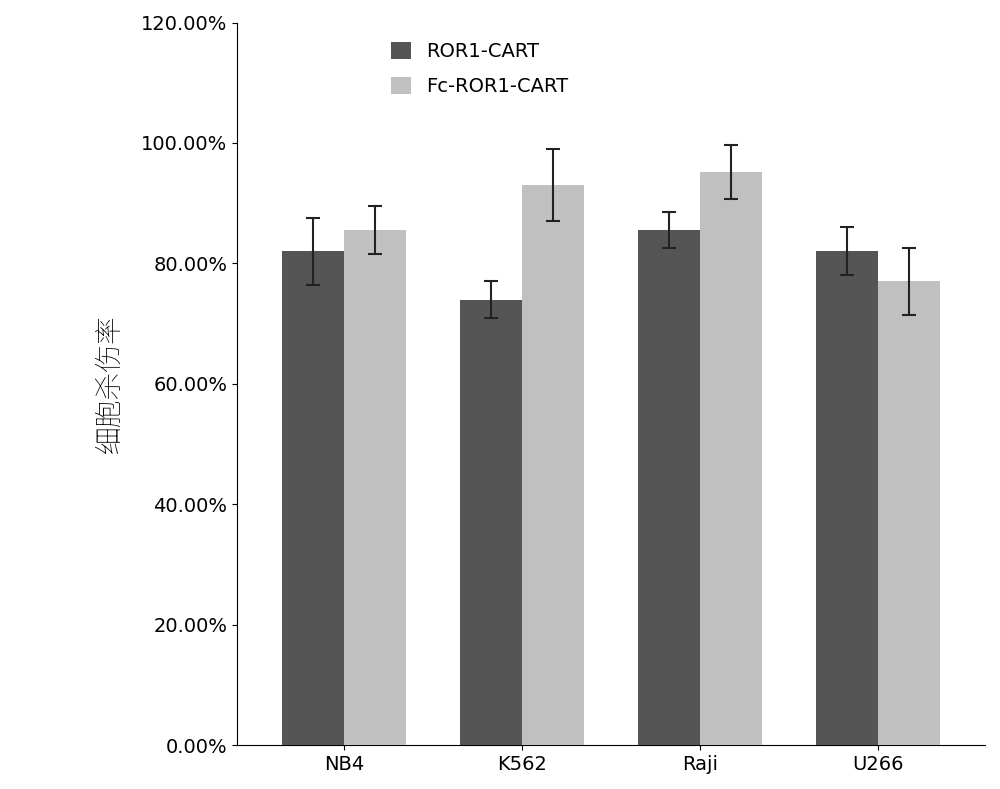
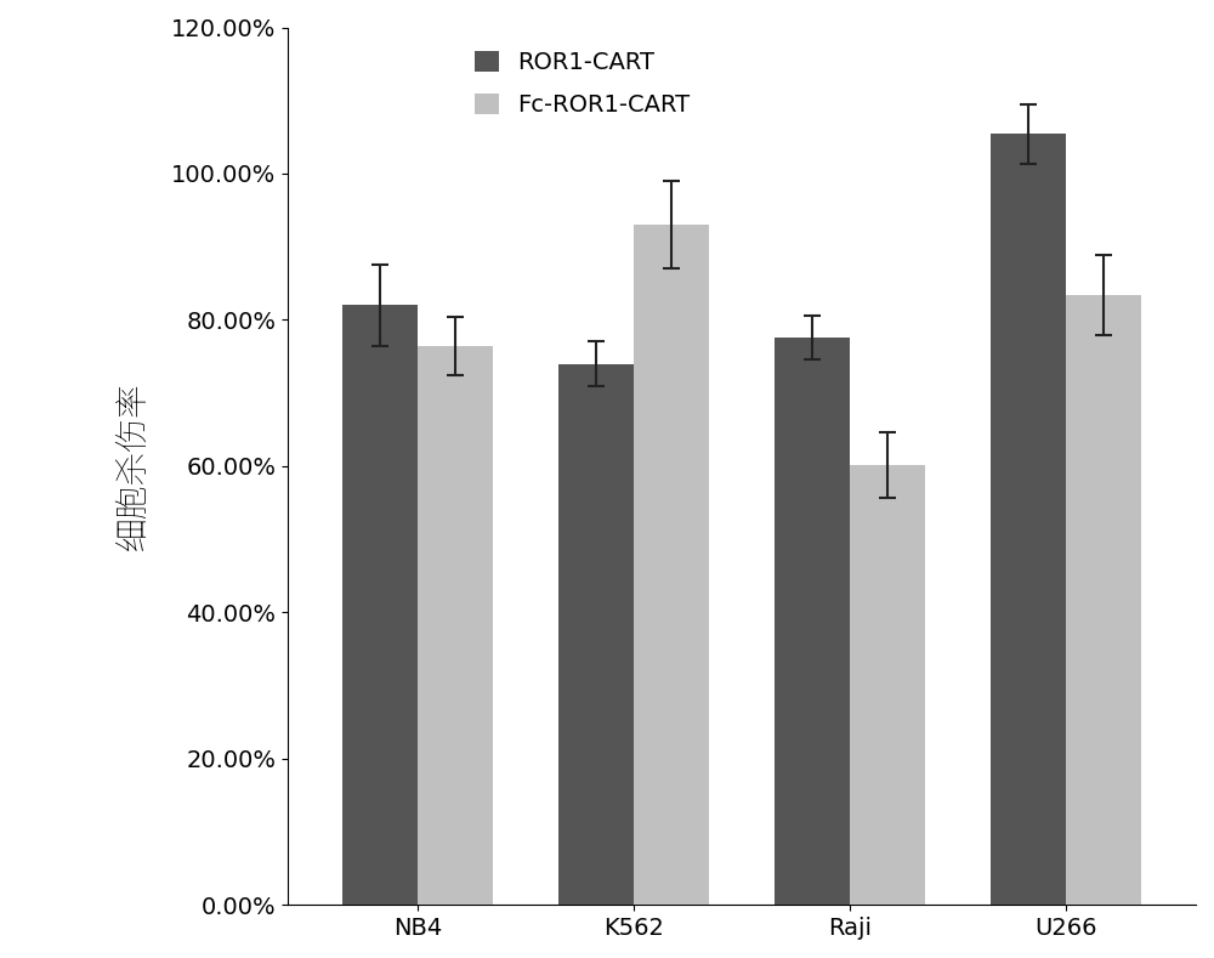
Fc-ROR1-CART/NB4: 85.5% -> 76.4%
ROR1-CART/Raji: 85.5% -> 77.6%
Fc-ROR1-CART/Raji: 95.2% -> 60.2%
ROR1-CART/U266: 82.0% -> 105.4%
Fc-ROR1-CART/U266: 77.0% -> 83.4%
